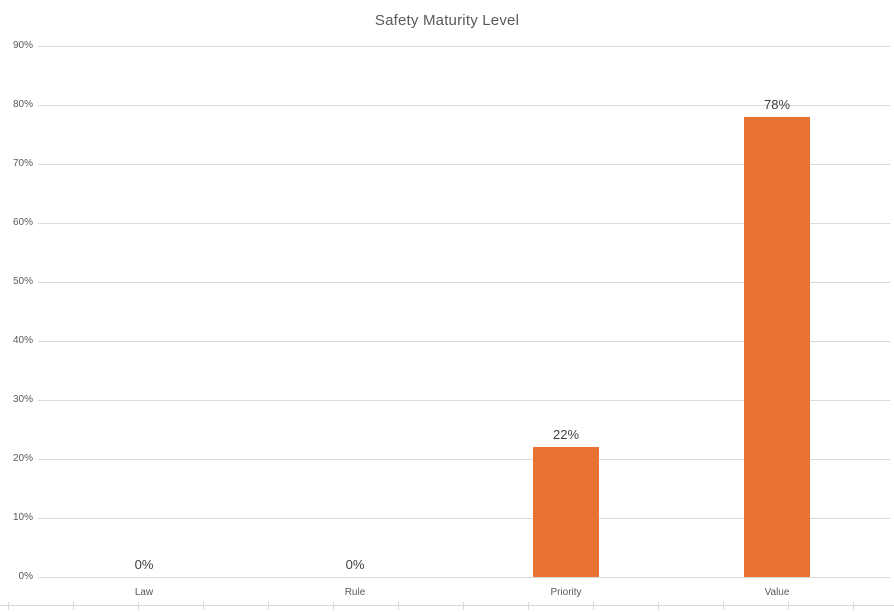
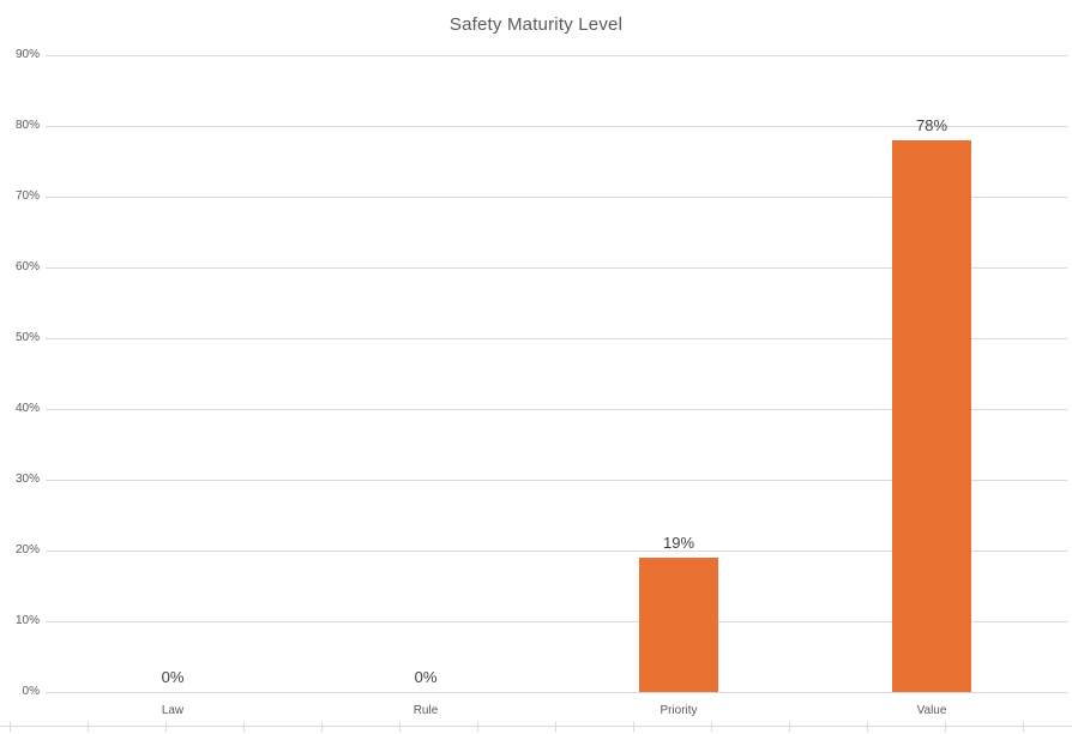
Priority: 22% -> 19%
